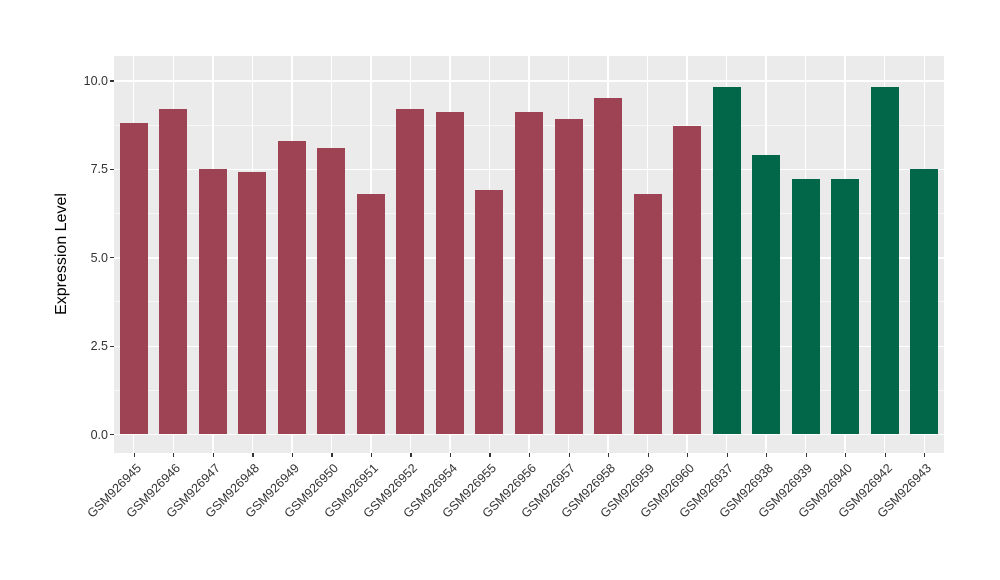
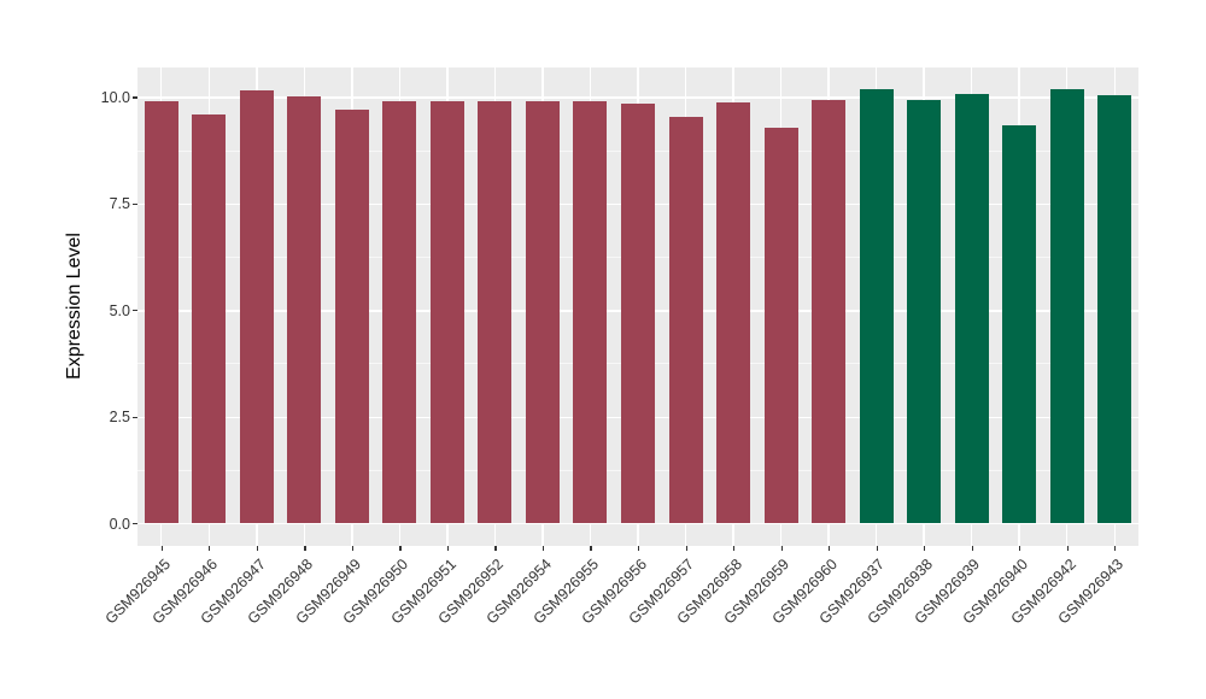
GSM926945: 8.8 -> 9.9
GSM926946: 9.2 -> 9.6
GSM926947: 7.5 -> 10.1
GSM926948: 7.4 -> 10.0
GSM926949: 8.3 -> 9.7
GSM926950: 8.1 -> 9.9
GSM926951: 6.8 -> 9.9
GSM926952: 9.2 -> 9.9
GSM926954: 9.1 -> 9.9
GSM926955: 6.9 -> 9.9
GSM926956: 9.1 -> 9.8
GSM926957: 8.9 -> 9.5
GSM926958: 9.5 -> 9.9
GSM926959: 6.8 -> 9.3
GSM926960: 8.7 -> 9.9
GSM926937: 9.8 -> 10.2
GSM926938: 7.9 -> 9.9
GSM926939: 7.2 -> 10.1
GSM926940: 7.2 -> 9.3
GSM926942: 9.8 -> 10.2
GSM926943: 7.5 -> 10.0
